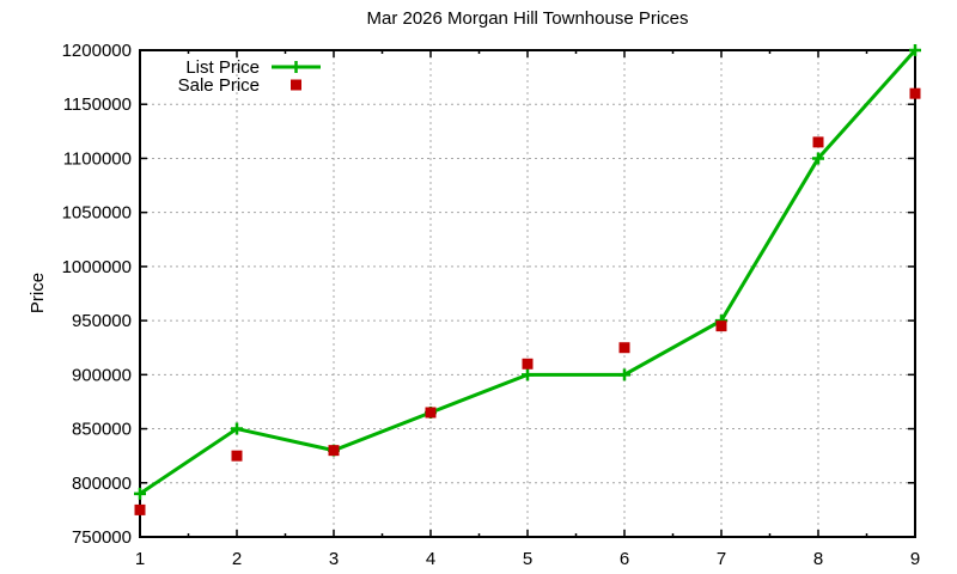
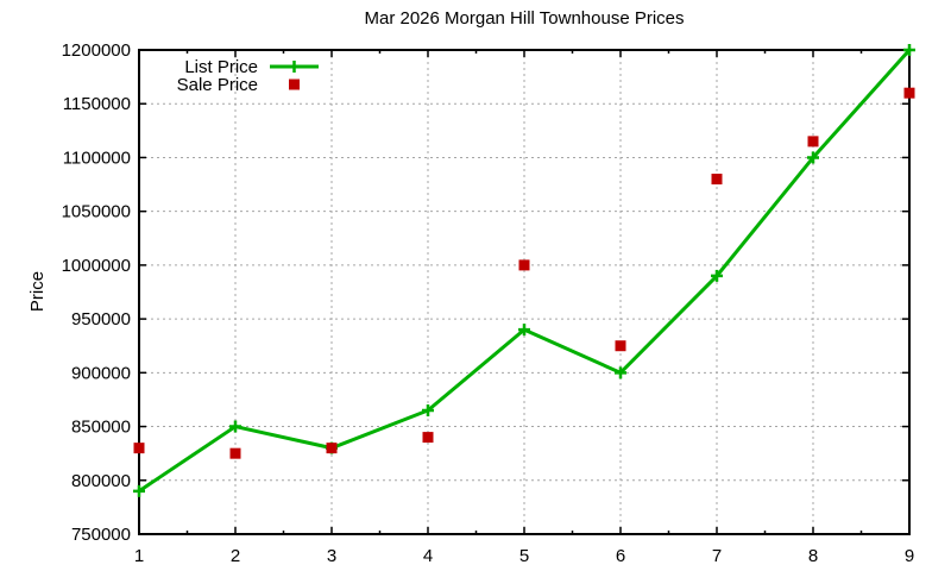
Sale Price/1: 780000 -> 830000
Sale Price/4: 860000 -> 840000
List Price/5: 900000 -> 940000
Sale Price/5: 910000 -> 1000000
List Price/7: 950000 -> 990000
Sale Price/7: 940000 -> 1080000
